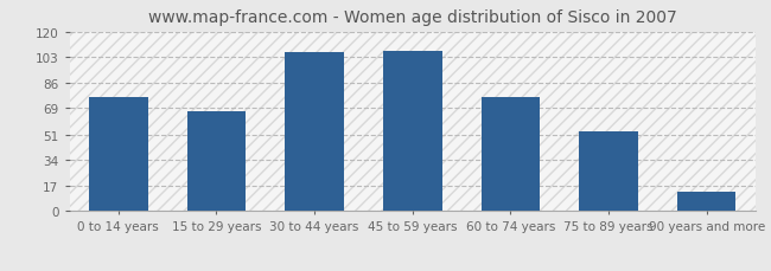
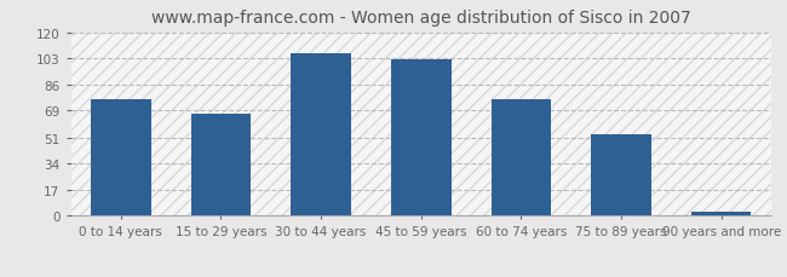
45 to 59 years: 107 -> 102
90 years and more: 13 -> 3
